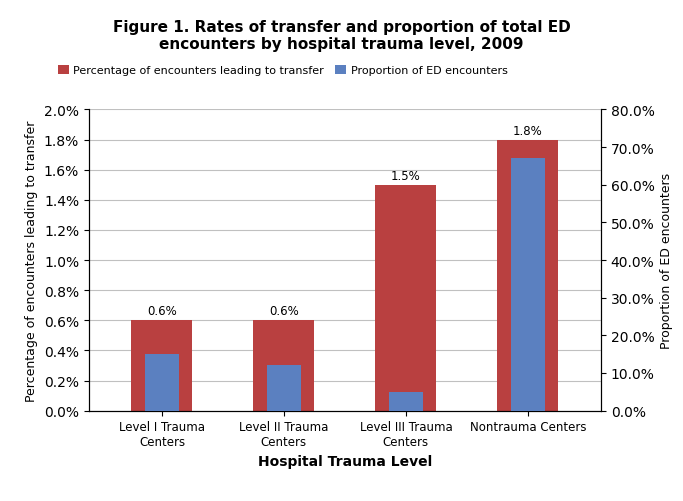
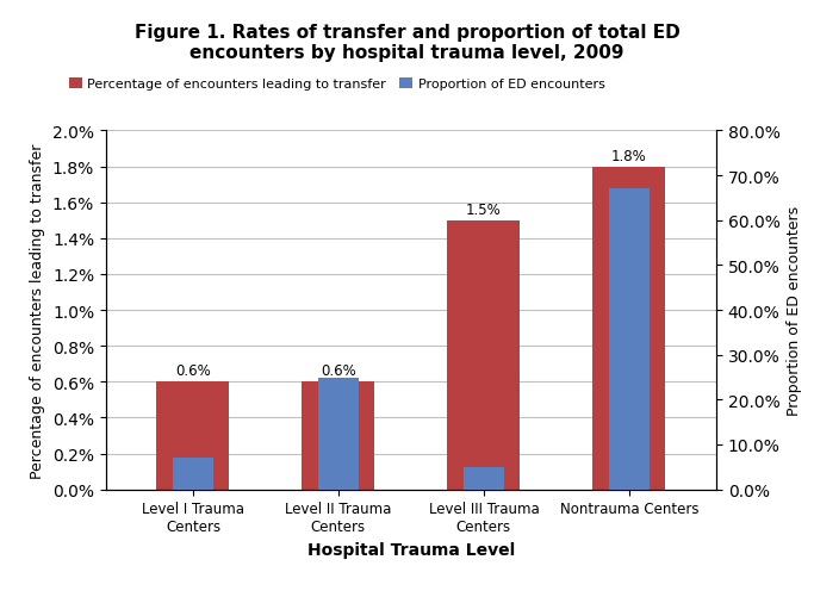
Proportion of ED encounters/Level I Trauma Centers: 15% -> 7%
Proportion of ED encounters/Level II Trauma Centers: 12% -> 25%
